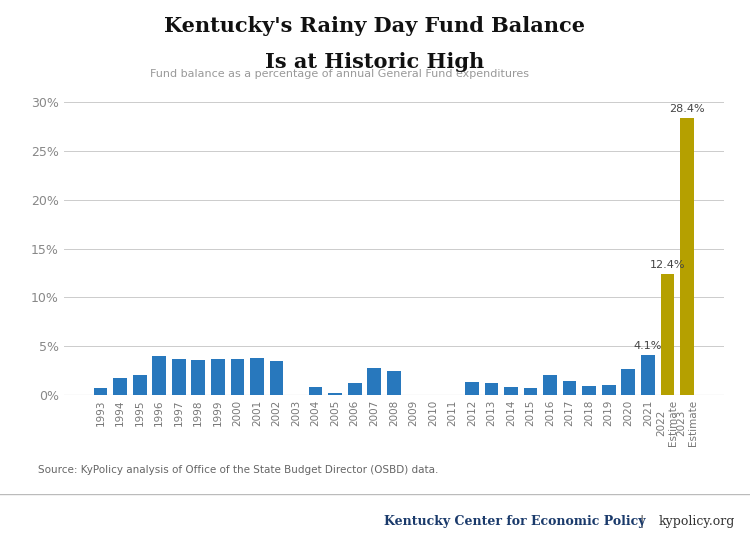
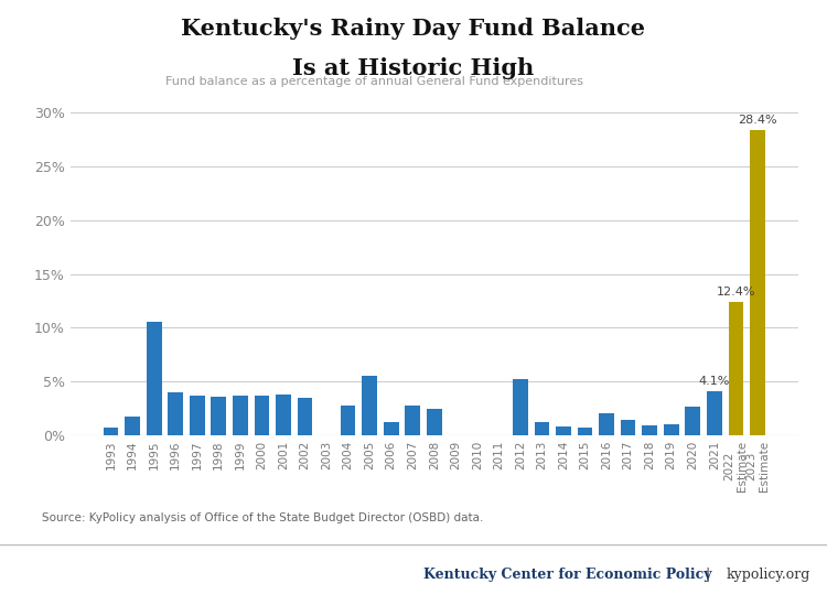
1995: 2.1% -> 10.6%
2004: 0.8% -> 2.8%
2005: 0.2% -> 5.6%
2012: 1.4% -> 5.2%
